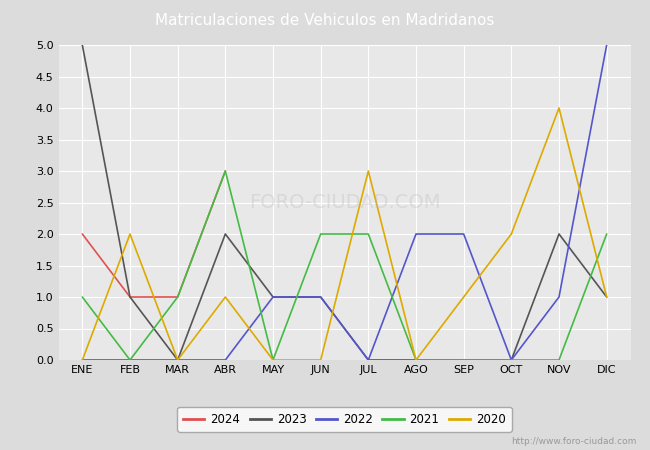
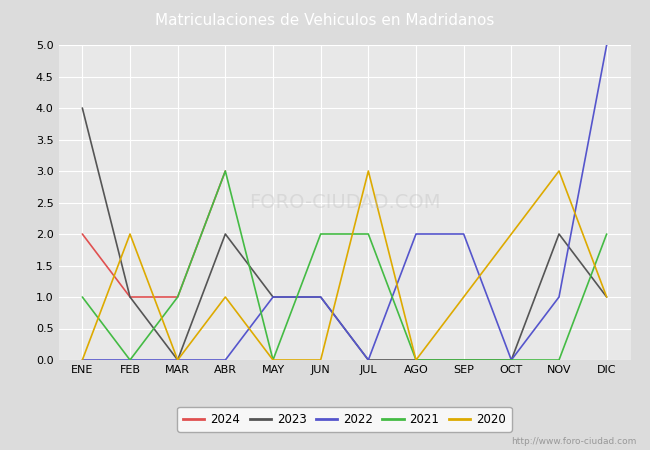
2023/ENE: 5 -> 4
2020/NOV: 4 -> 3
